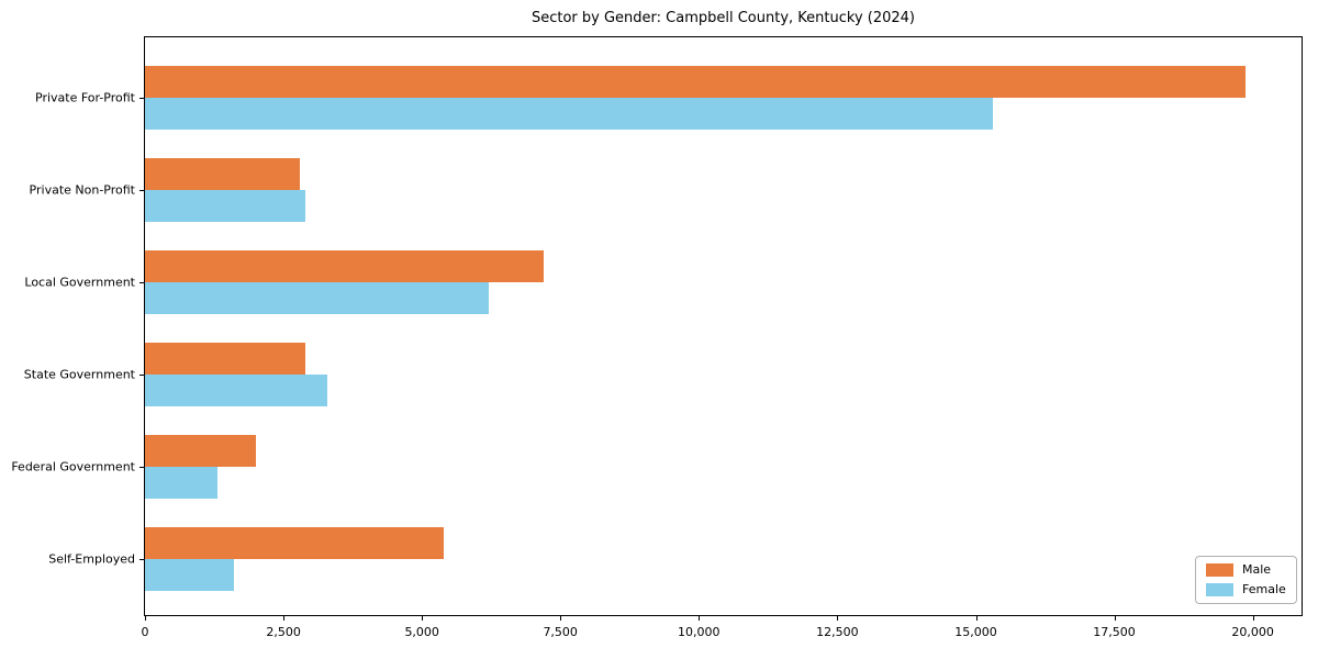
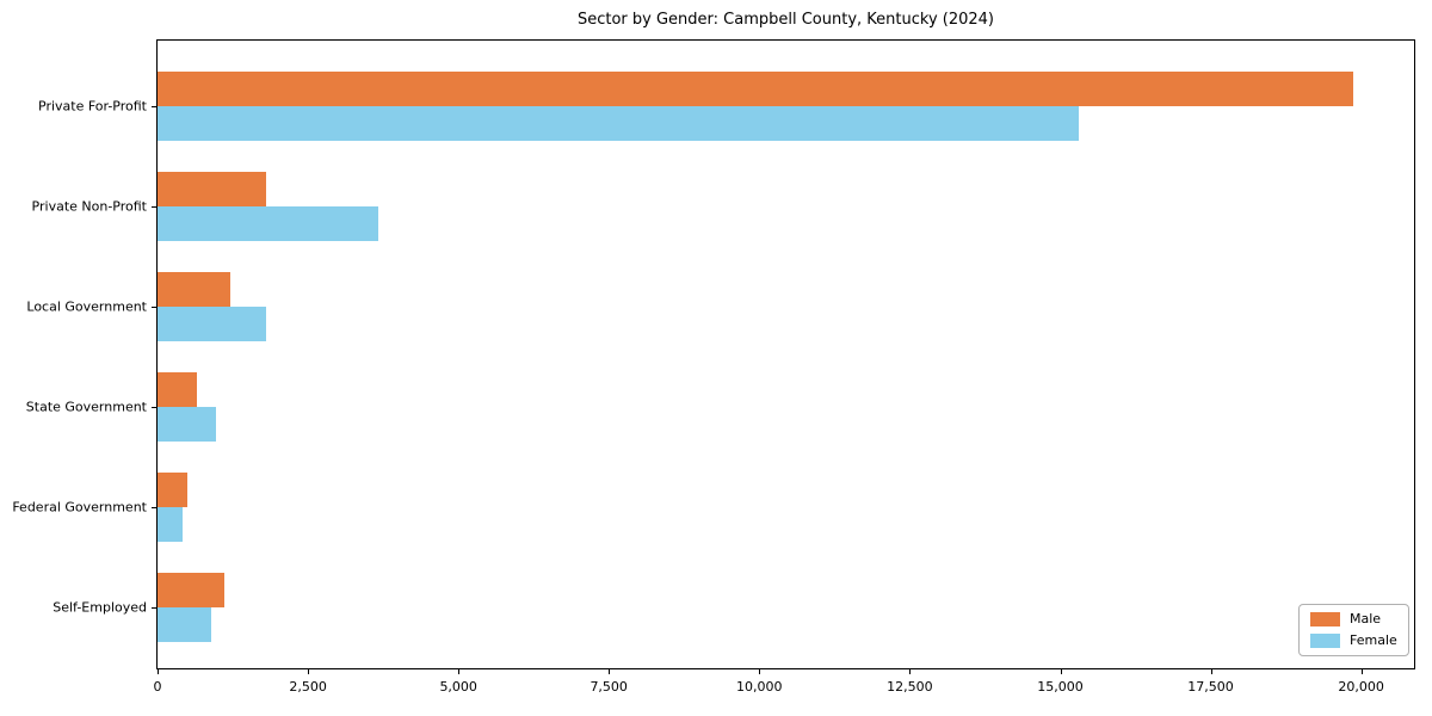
Male/Private Non-Profit: 2800 -> 1800
Female/Private Non-Profit: 2900 -> 3700
Male/Local Government: 7200 -> 1200
Female/Local Government: 6200 -> 1800
Male/State Government: 2900 -> 600
Female/State Government: 3300 -> 1000
Male/Federal Government: 2000 -> 500
Female/Federal Government: 1300 -> 400
Male/Self-Employed: 5400 -> 1100
Female/Self-Employed: 1600 -> 900
